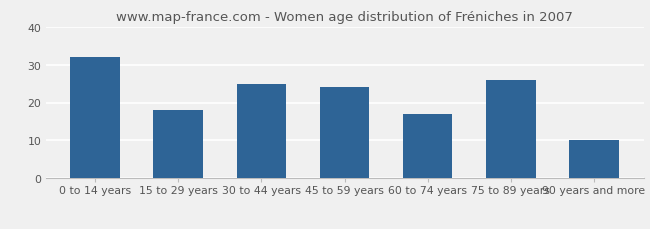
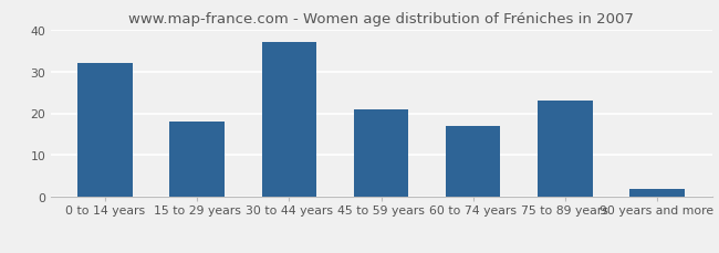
30 to 44 years: 25 -> 37
45 to 59 years: 24 -> 21
75 to 89 years: 26 -> 23
90 years and more: 10 -> 2
